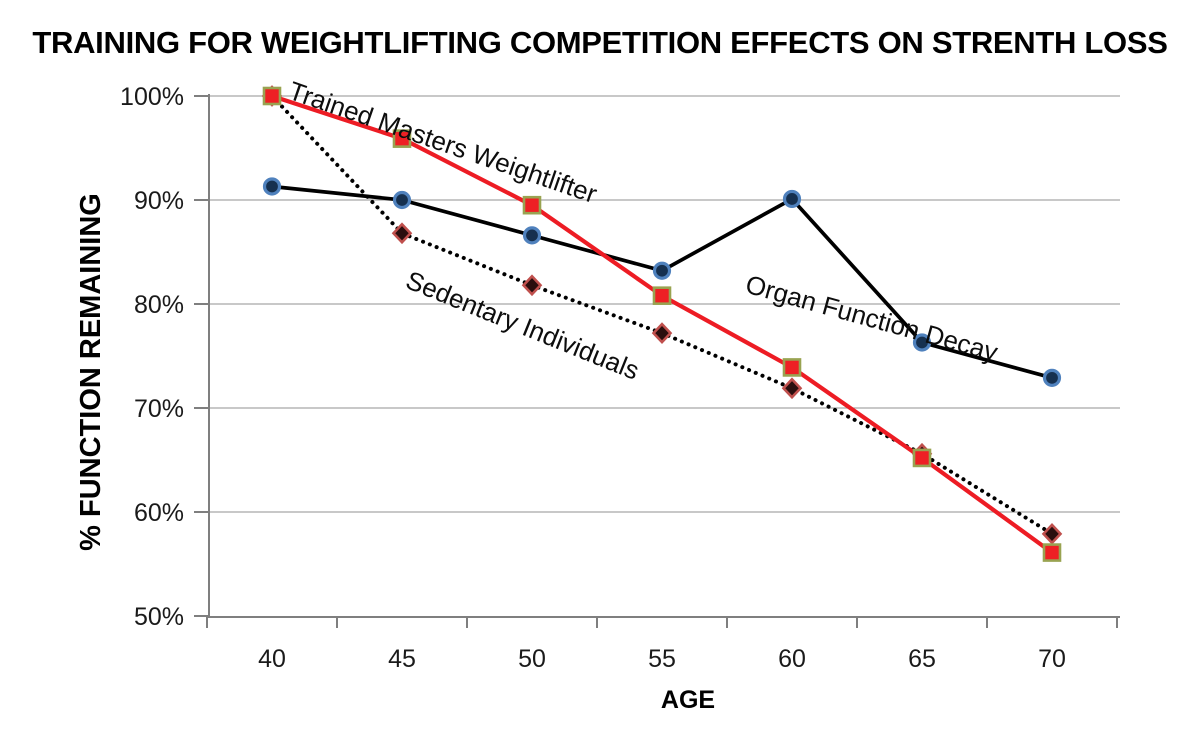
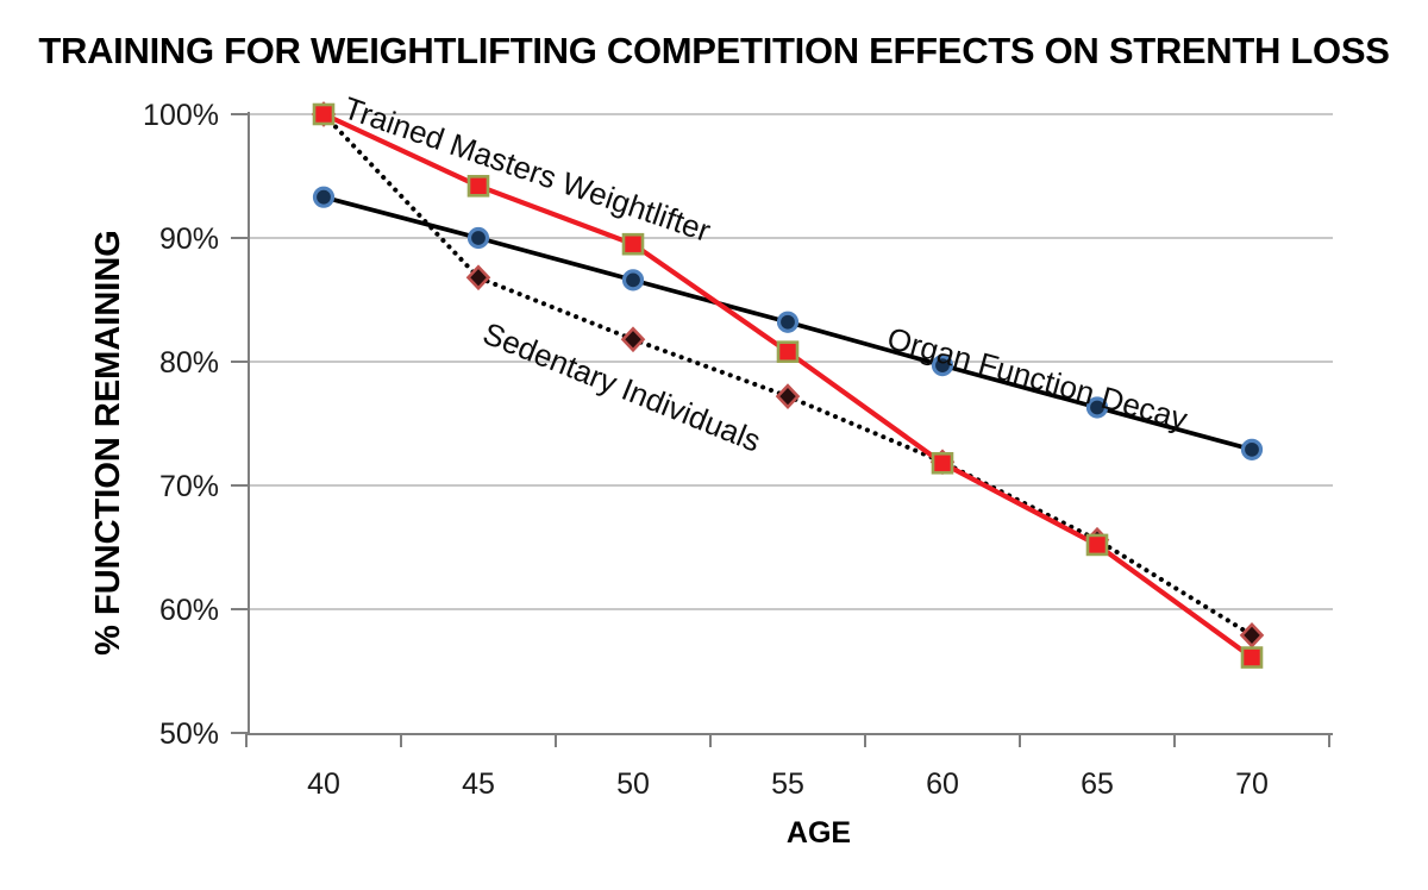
Organ Function Decay/40: 91.3% -> 93.3%
Trained Masters Weightlifter/45: 95.9% -> 94.2%
Trained Masters Weightlifter/60: 73.9% -> 71.8%
Organ Function Decay/60: 90.1% -> 79.7%
